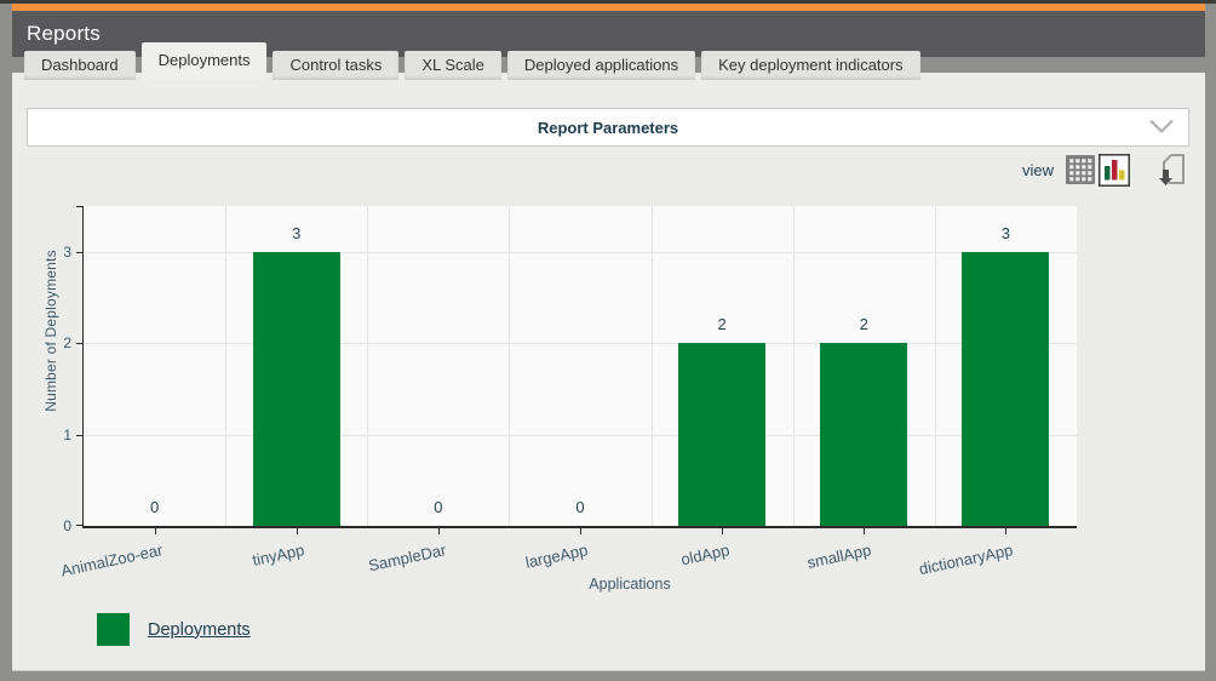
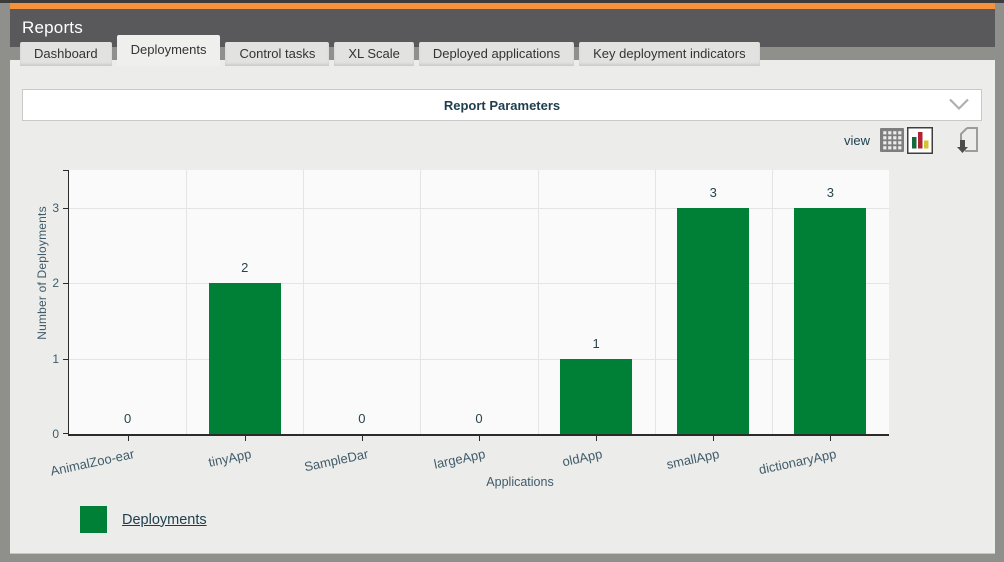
tinyApp: 3 -> 2
oldApp: 2 -> 1
smallApp: 2 -> 3
